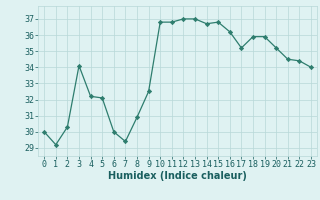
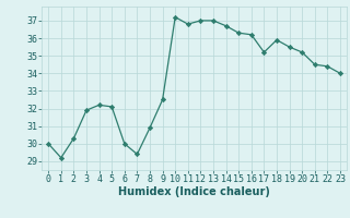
3: 34.1 -> 31.9
10: 36.8 -> 37.2
15: 36.8 -> 36.3
19: 35.9 -> 35.5
